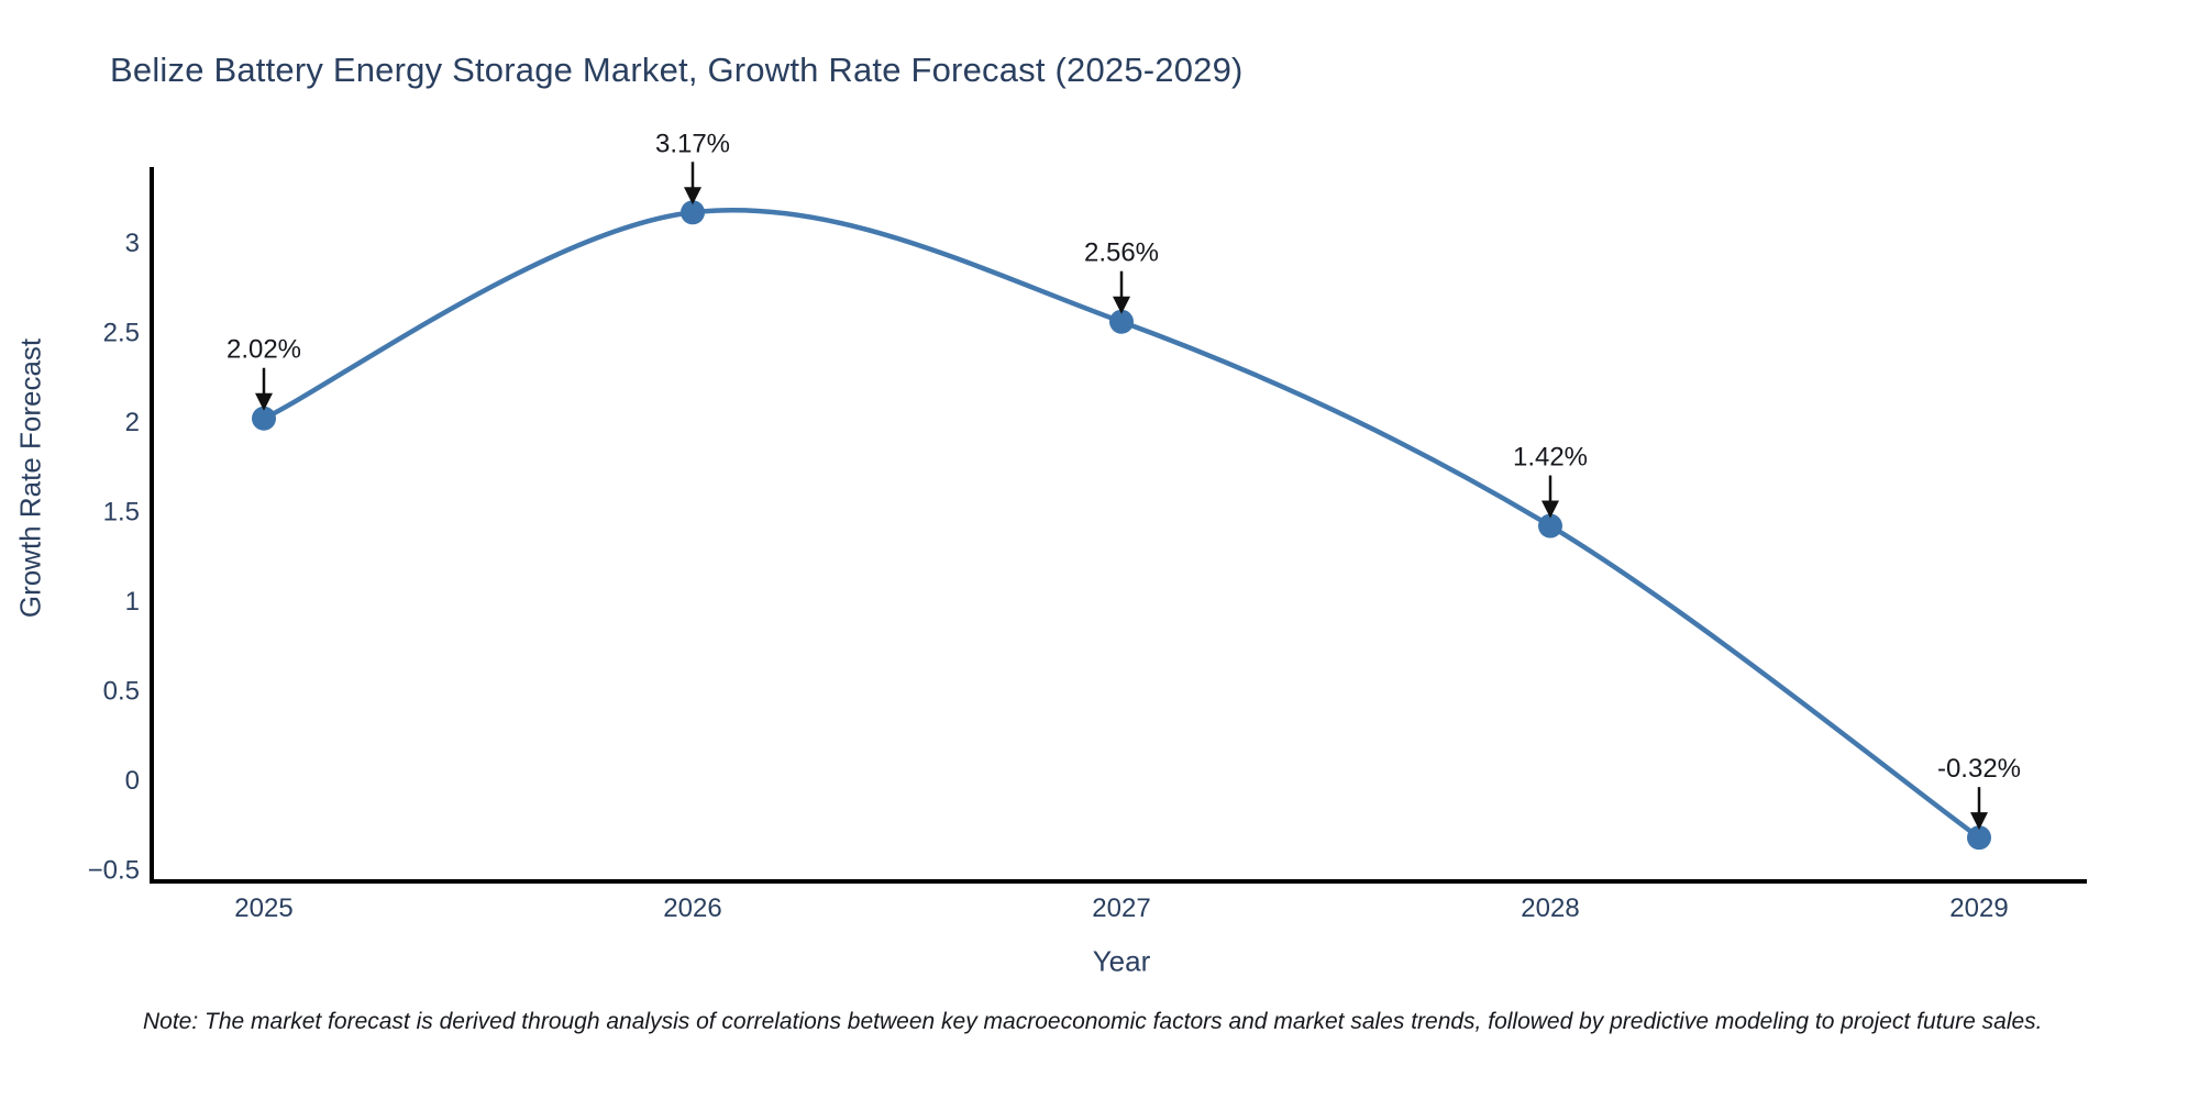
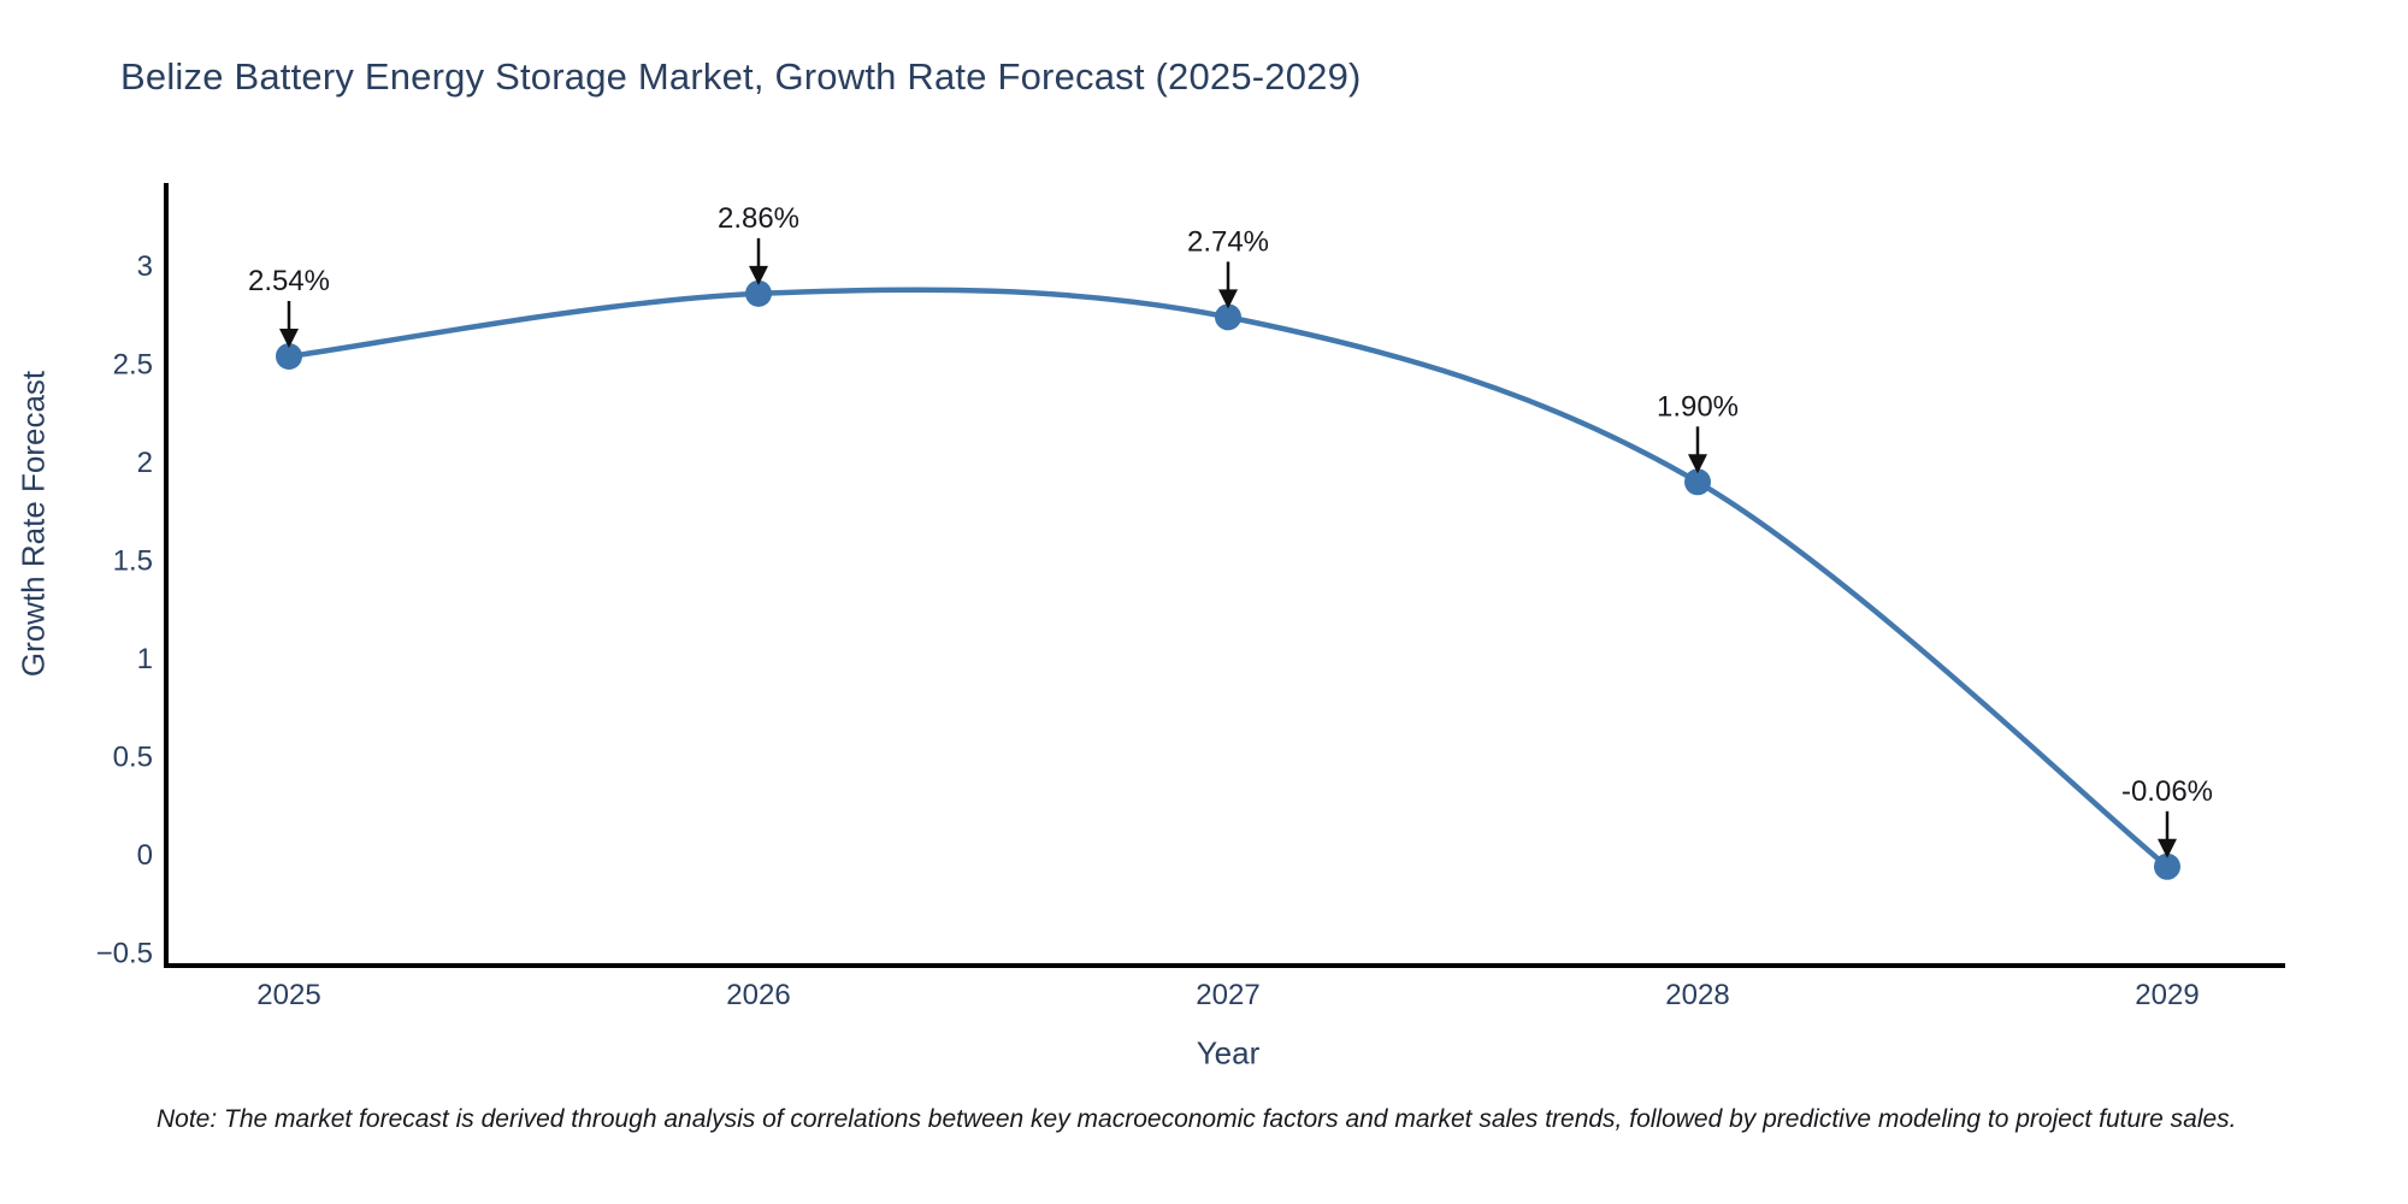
2025: 2.02% -> 2.54%
2026: 3.17% -> 2.86%
2027: 2.56% -> 2.74%
2028: 1.42% -> 1.90%
2029: -0.32% -> -0.06%
